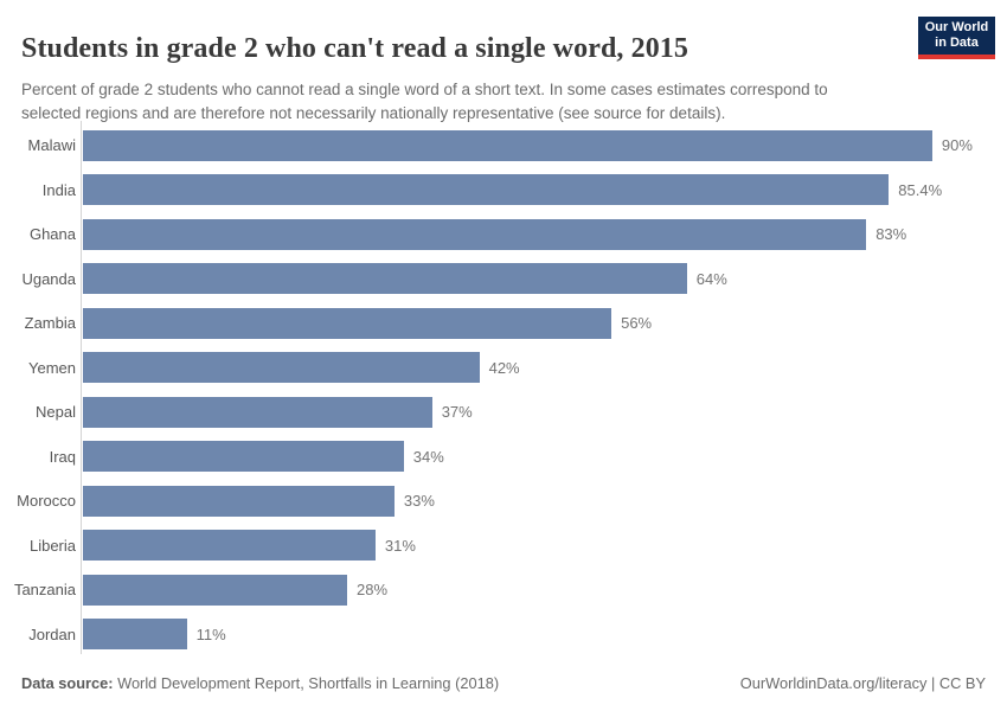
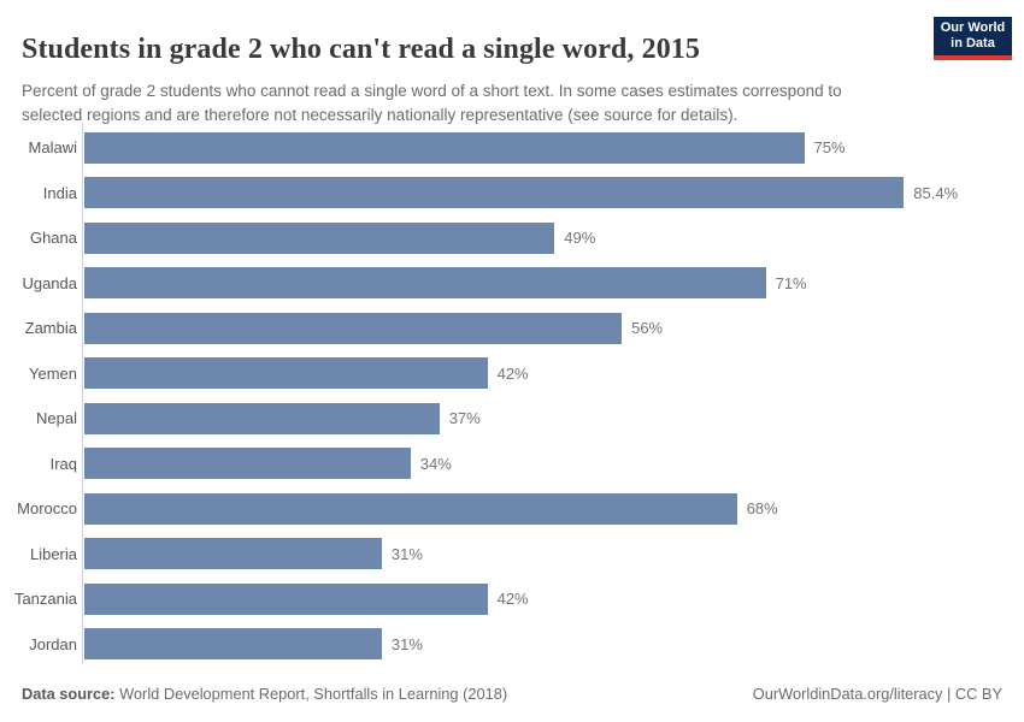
Malawi: 90% -> 75%
Ghana: 83% -> 49%
Uganda: 64% -> 71%
Morocco: 33% -> 68%
Tanzania: 28% -> 42%
Jordan: 11% -> 31%
